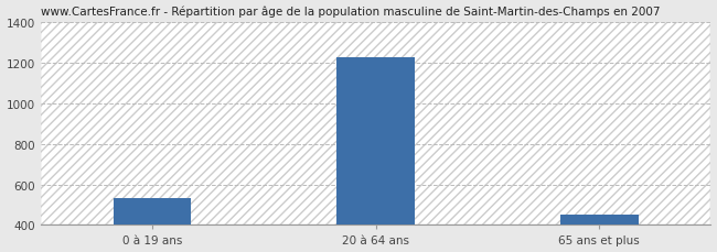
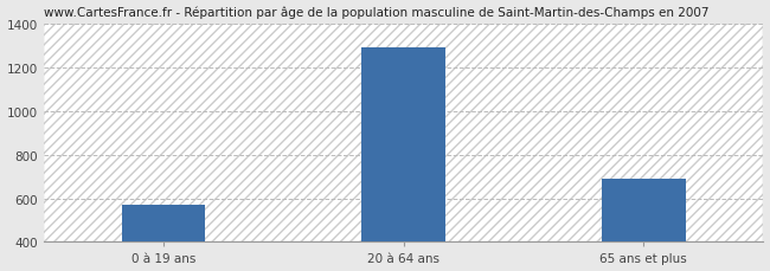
0 à 19 ans: 530 -> 570
20 à 64 ans: 1220 -> 1290
65 ans et plus: 450 -> 690
